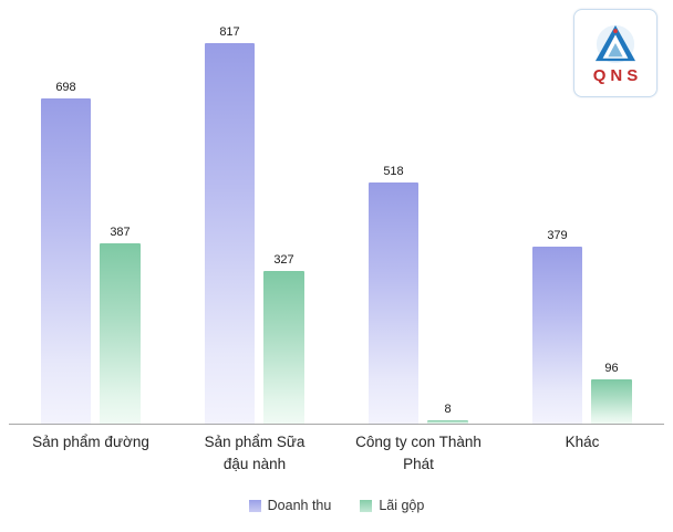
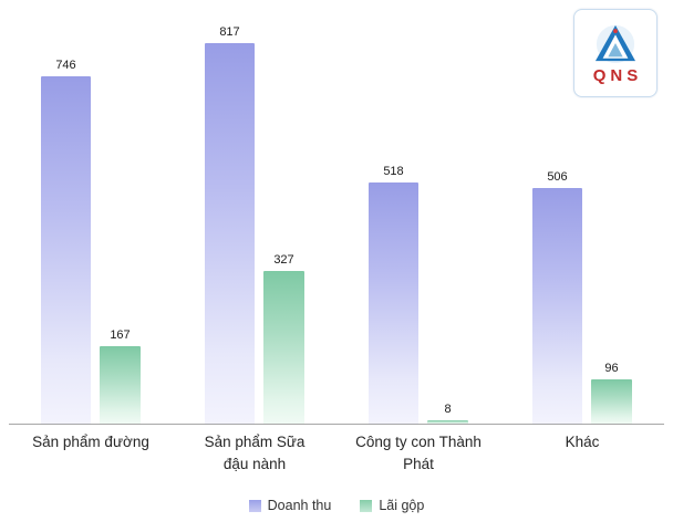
Doanh thu/Sản phẩm đường: 698 -> 746
Lãi gộp/Sản phẩm đường: 387 -> 167
Doanh thu/Khác: 379 -> 506
